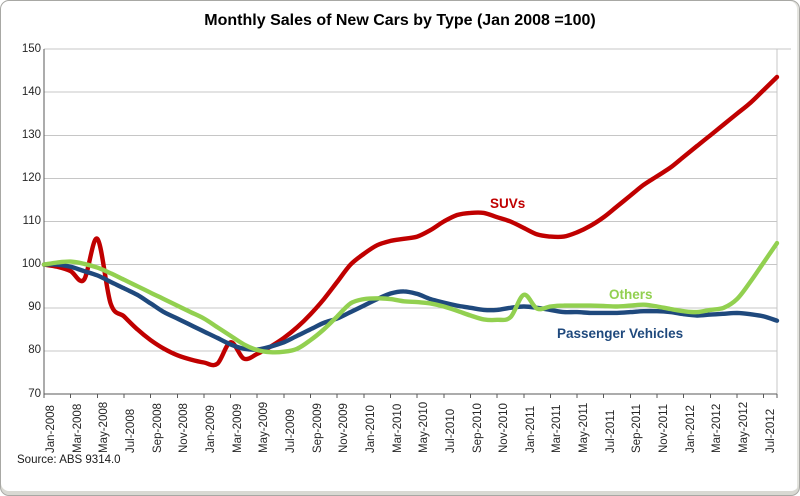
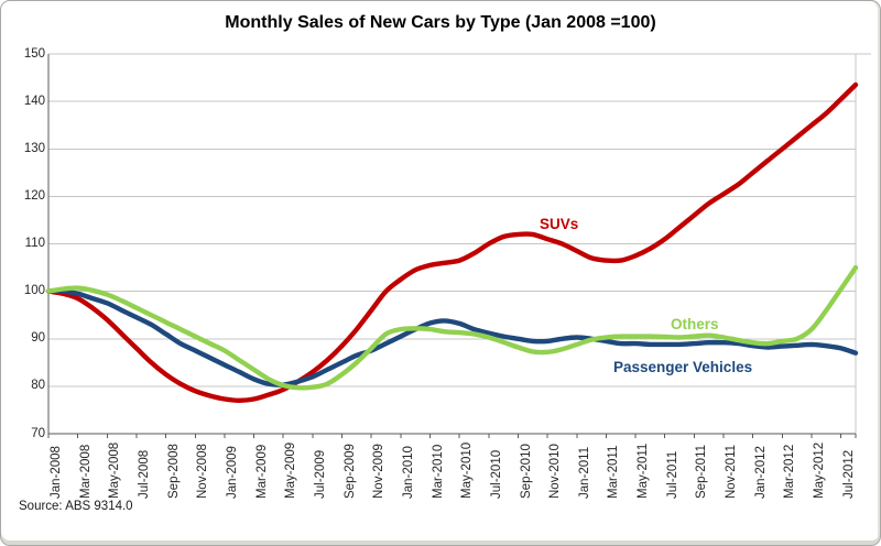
SUVs/May-2008: 106 -> 94
SUVs/Mar-2009: 82 -> 77
Others/Jan-2011: 93 -> 89
